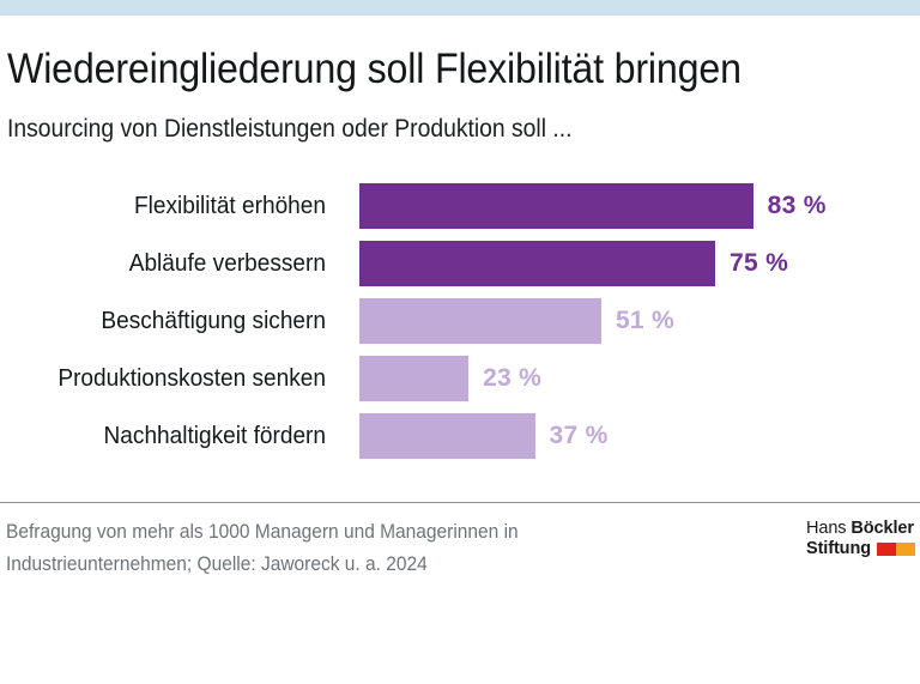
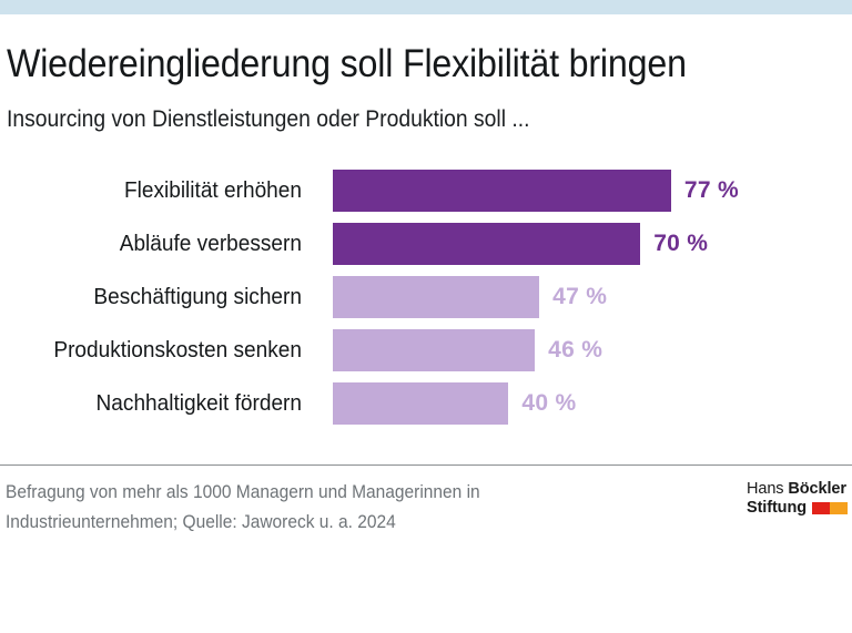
Flexibilität erhöhen: 83 -> 77
Abläufe verbessern: 75 -> 70
Beschäftigung sichern: 51 -> 47
Produktionskosten senken: 23 -> 46
Nachhaltigkeit fördern: 37 -> 40
